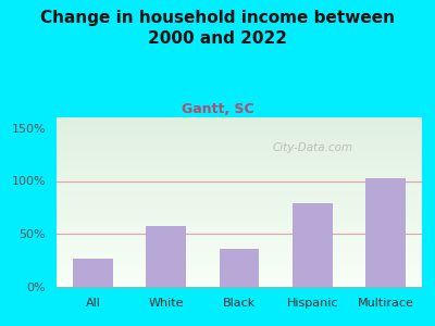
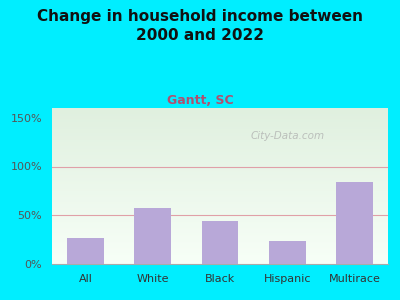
Black: 36% -> 44%
Hispanic: 79% -> 24%
Multirace: 103% -> 84%
